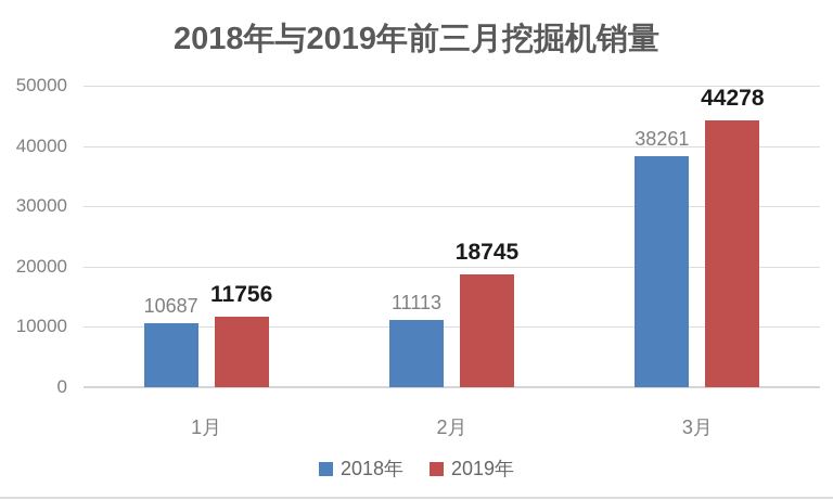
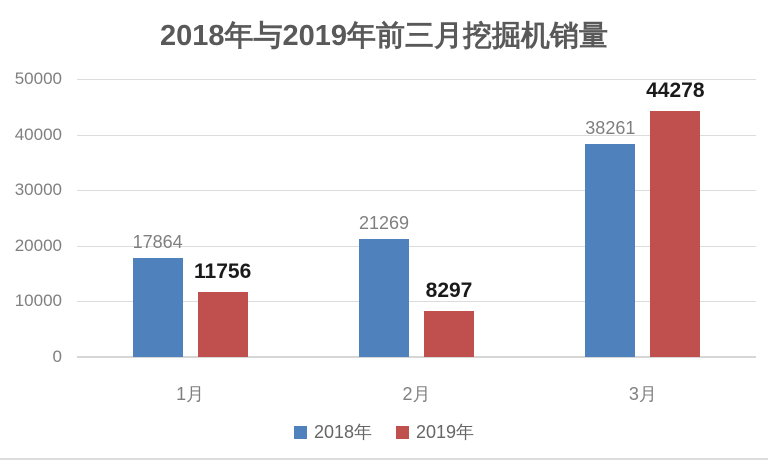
2018年/1月: 10687 -> 17864
2018年/2月: 11113 -> 21269
2019年/2月: 18745 -> 8297
